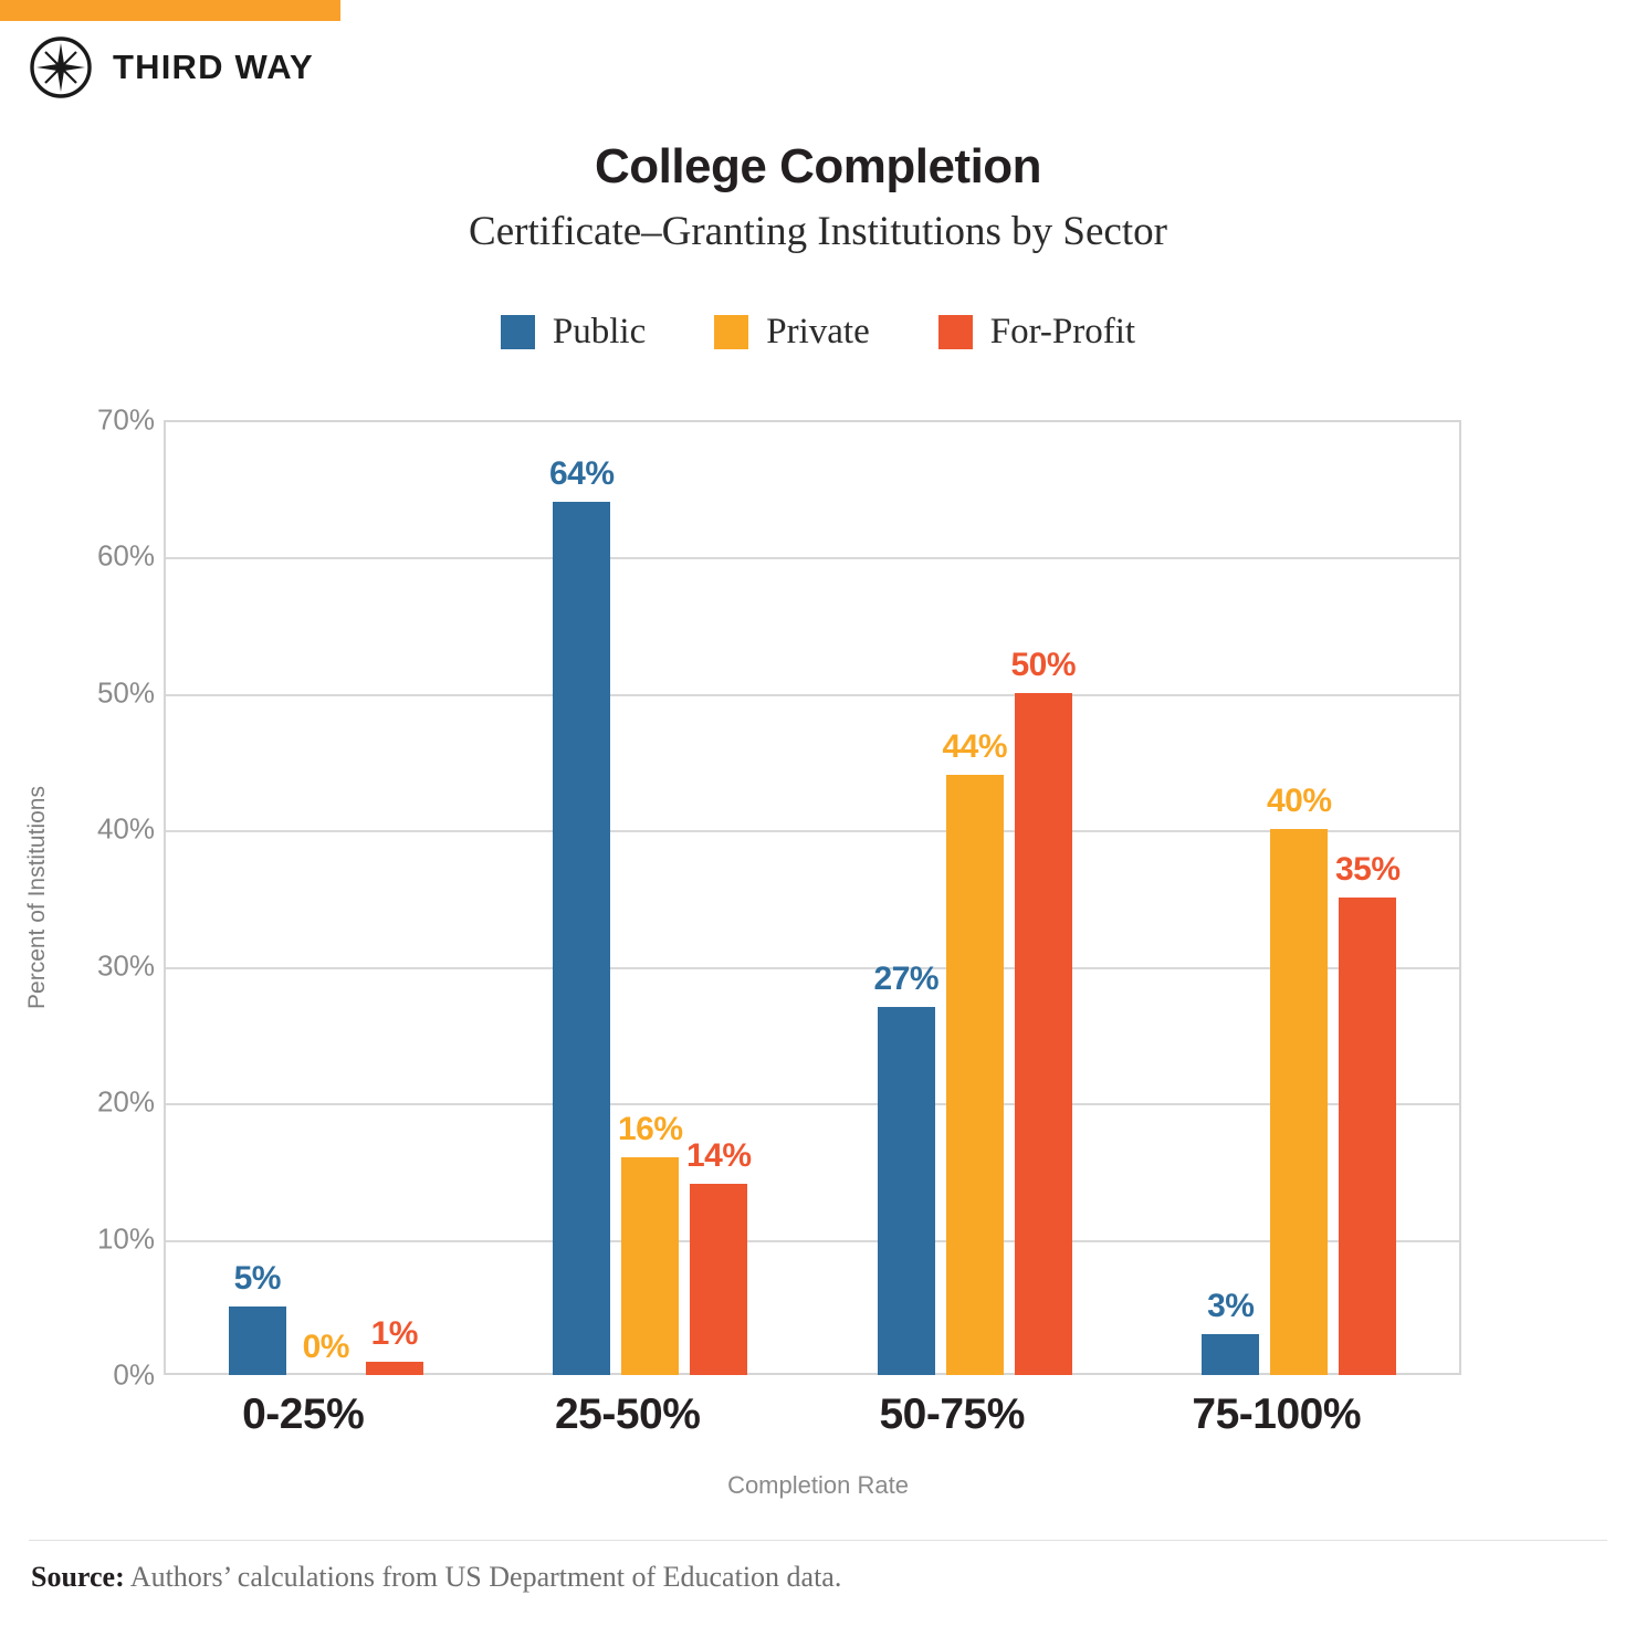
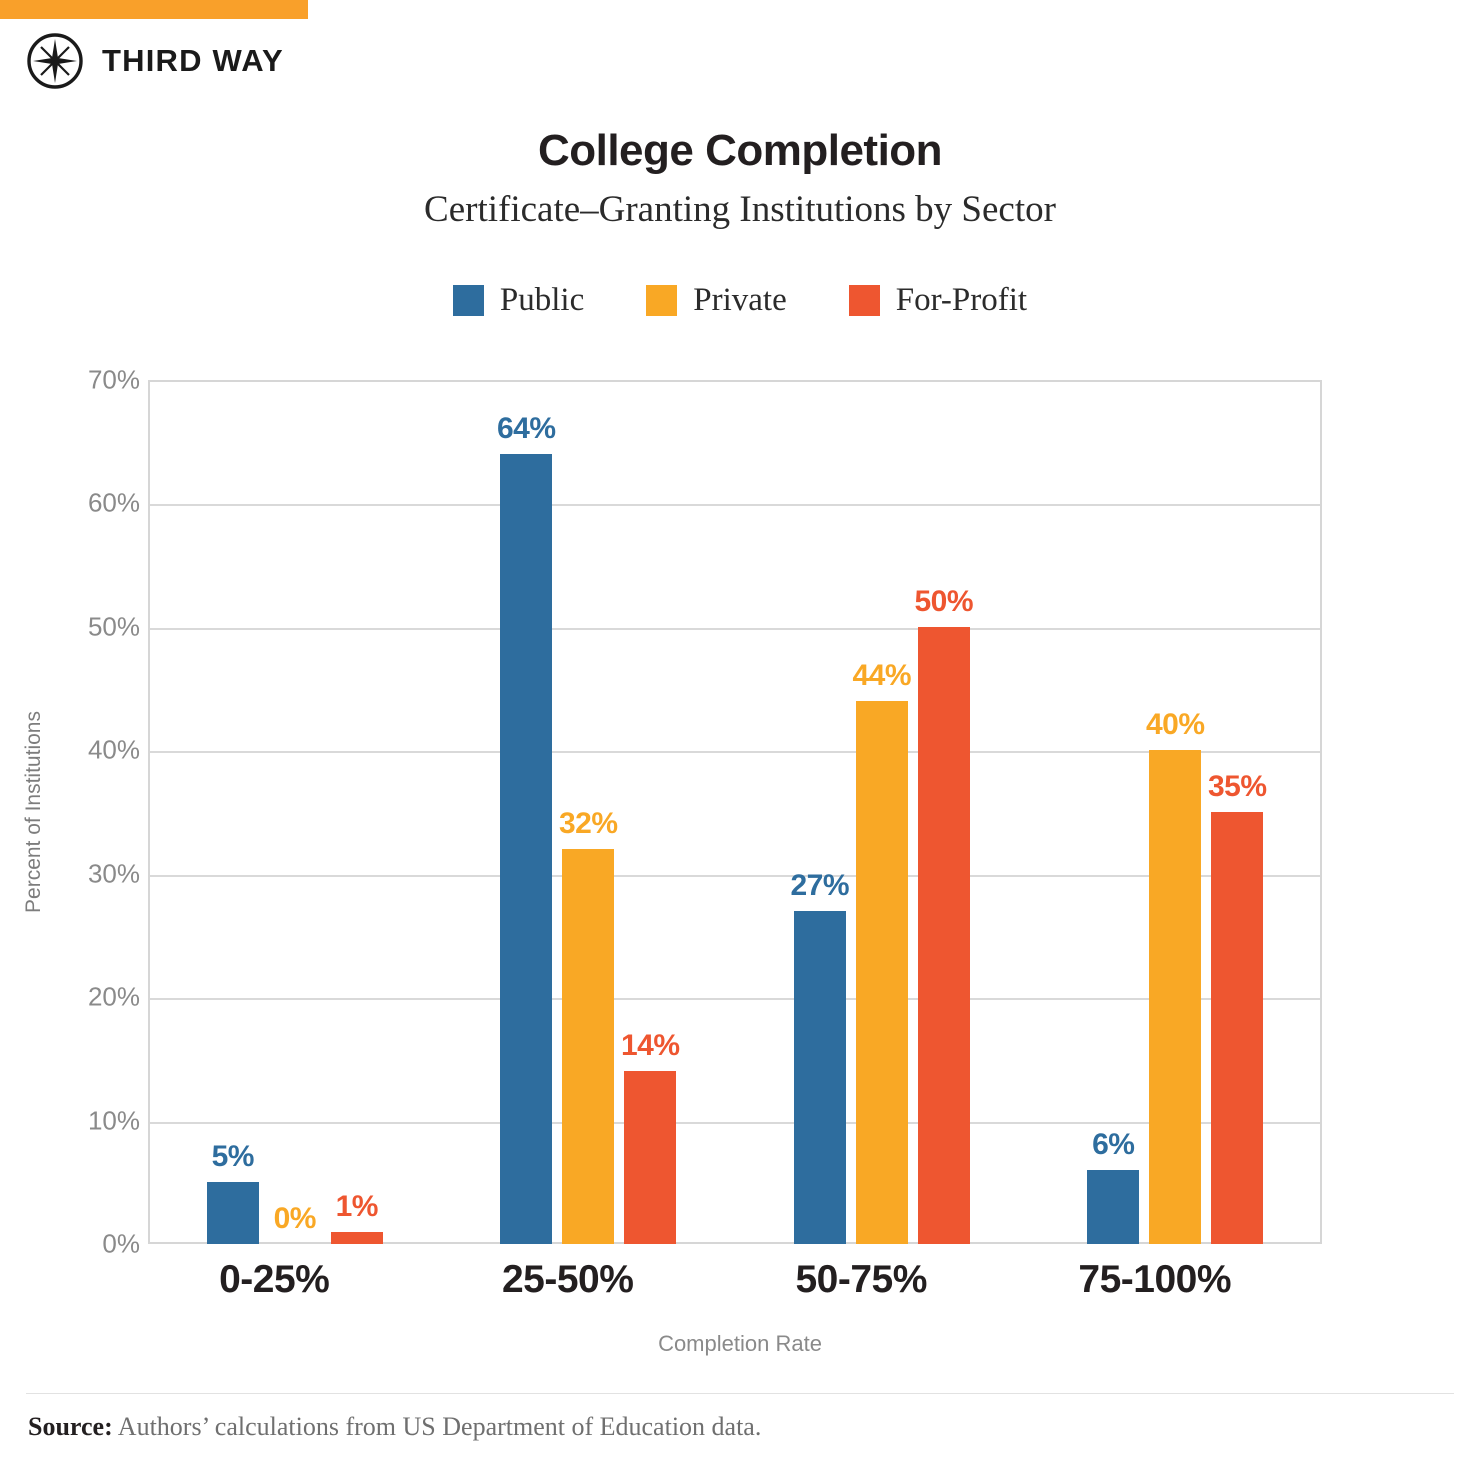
Private/25-50%: 16% -> 32%
Public/75-100%: 3% -> 6%
